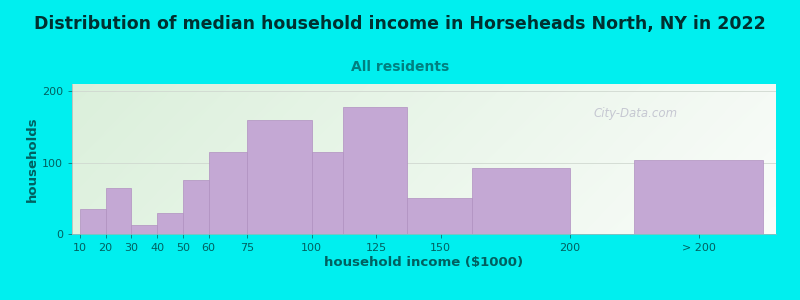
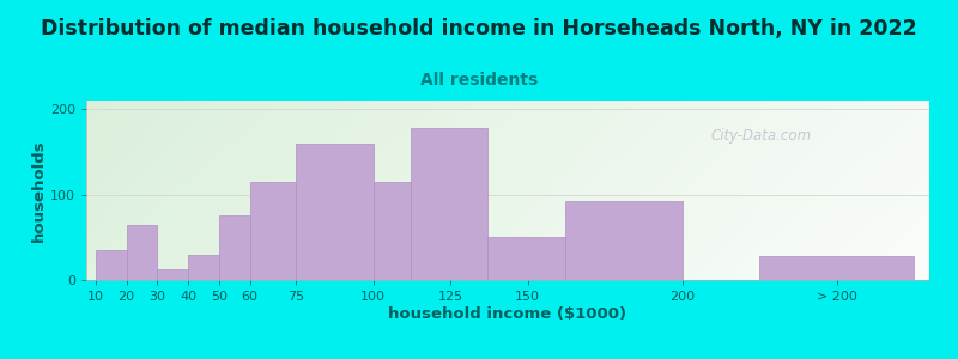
> 200: 104 -> 28
